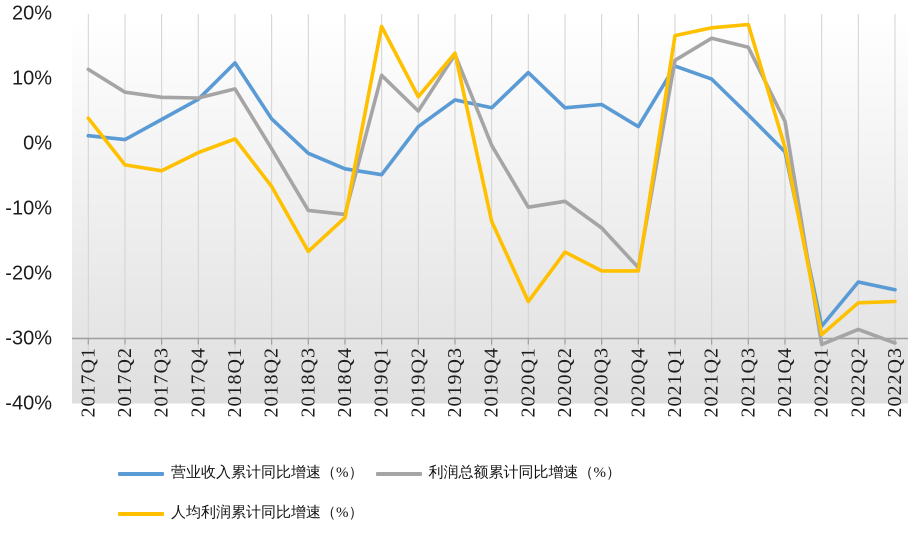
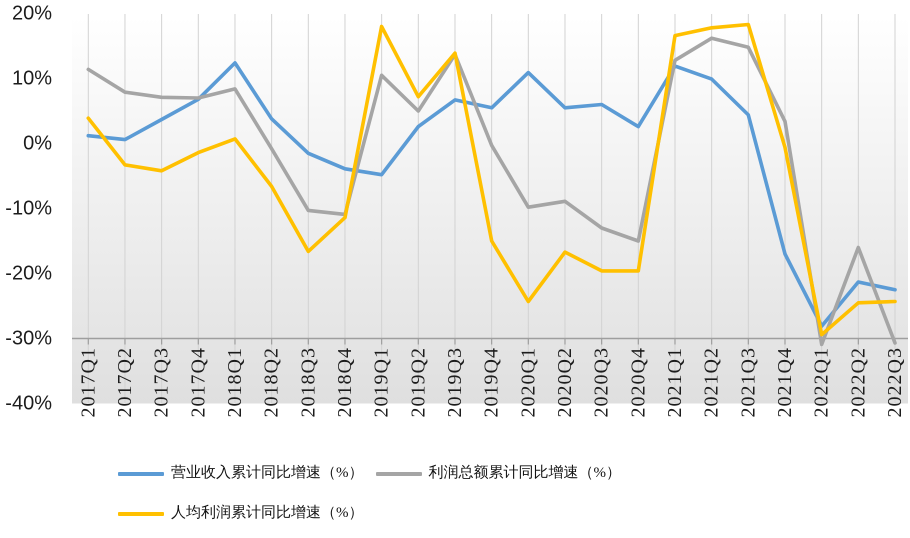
人均利润累计同比增速（%）/2019Q4: -12% -> -15%
利润总额累计同比增速（%）/2020Q4: -19% -> -15%
营业收入累计同比增速（%）/2021Q4: -1% -> -17%
利润总额累计同比增速（%）/2022Q2: -29% -> -16%
